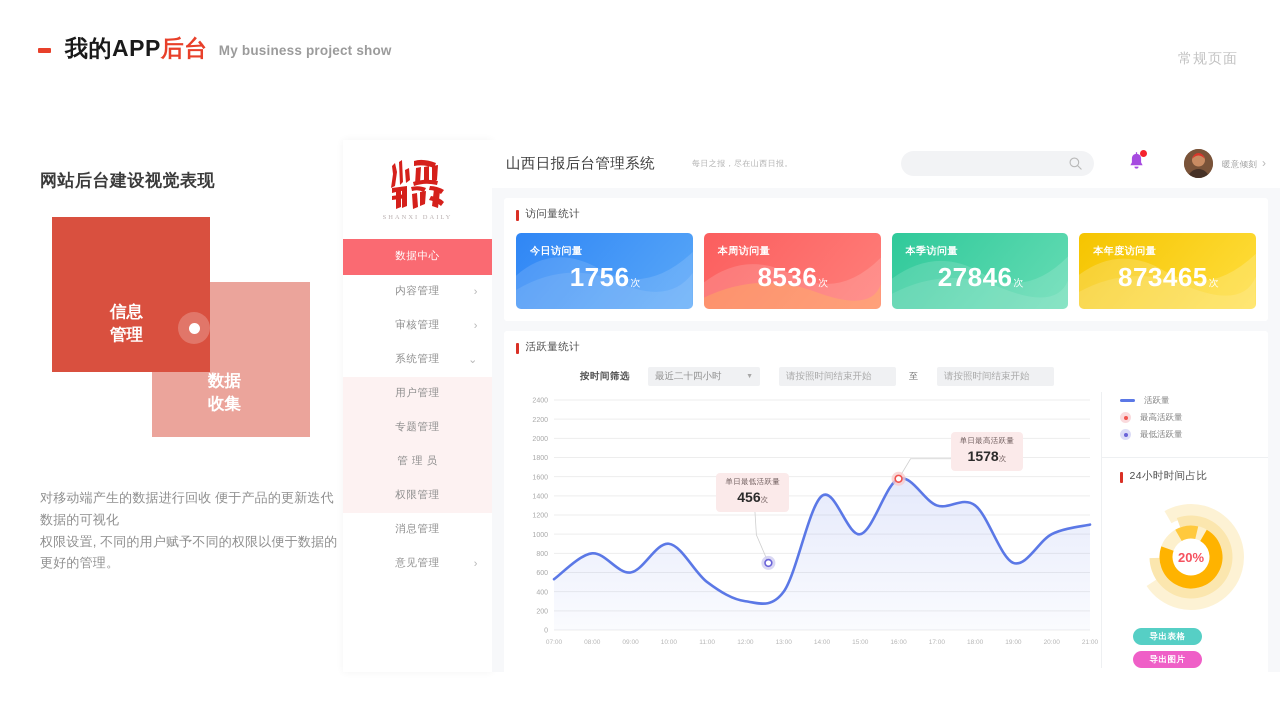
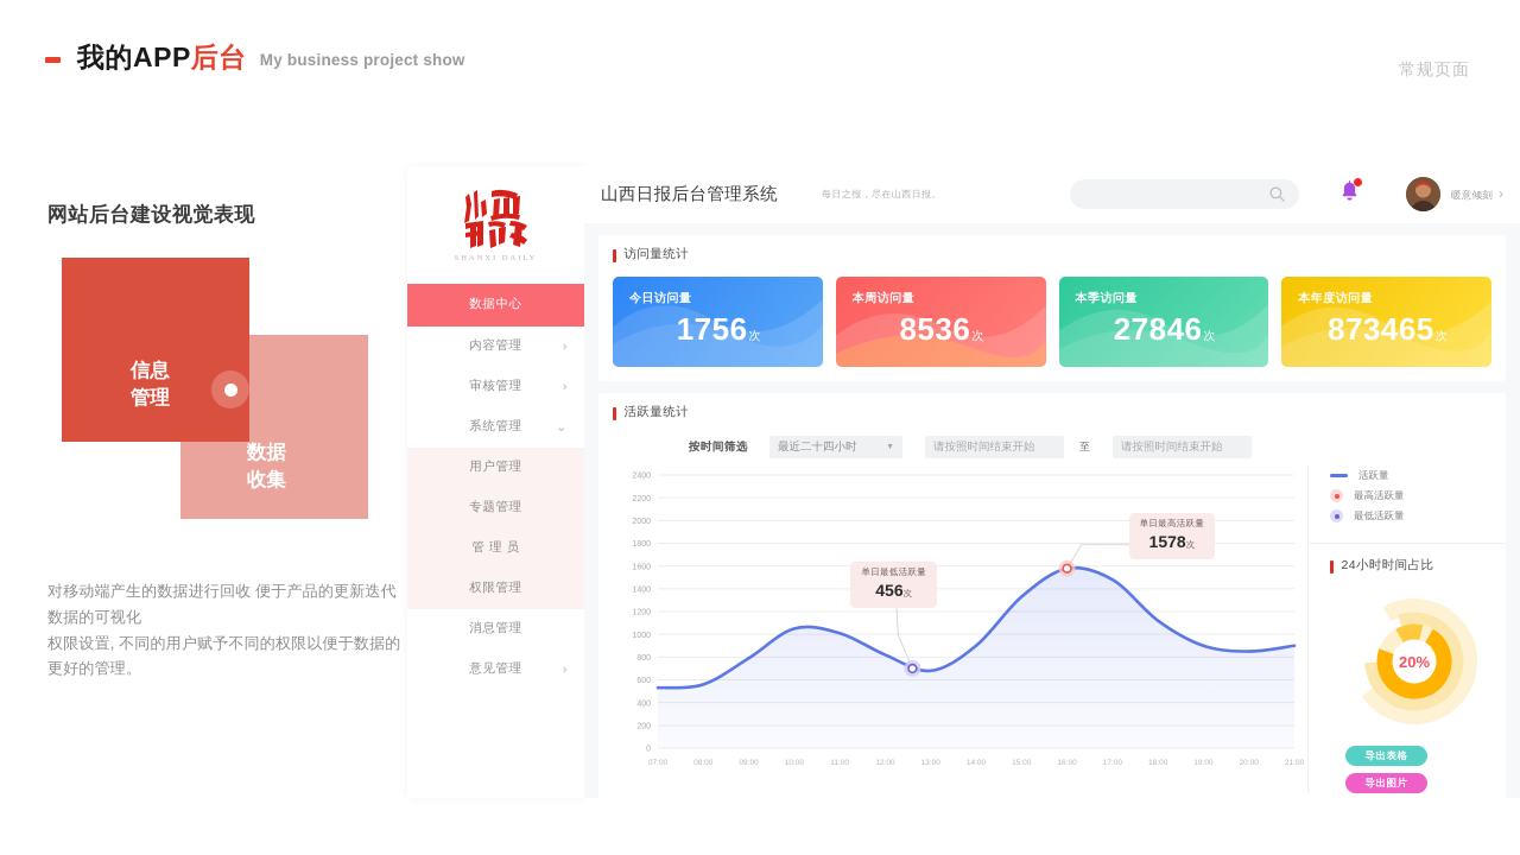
08:00: 800 -> 600
09:00: 600 -> 800
10:00: 900 -> 1000
11:00: 500 -> 1000
12:00: 300 -> 800
13:00: 400 -> 700
14:00: 1400 -> 900
15:00: 1000 -> 1300
17:00: 1300 -> 1500
18:00: 1300 -> 1100
19:00: 700 -> 900
20:00: 1000 -> 800
21:00: 1100 -> 900
